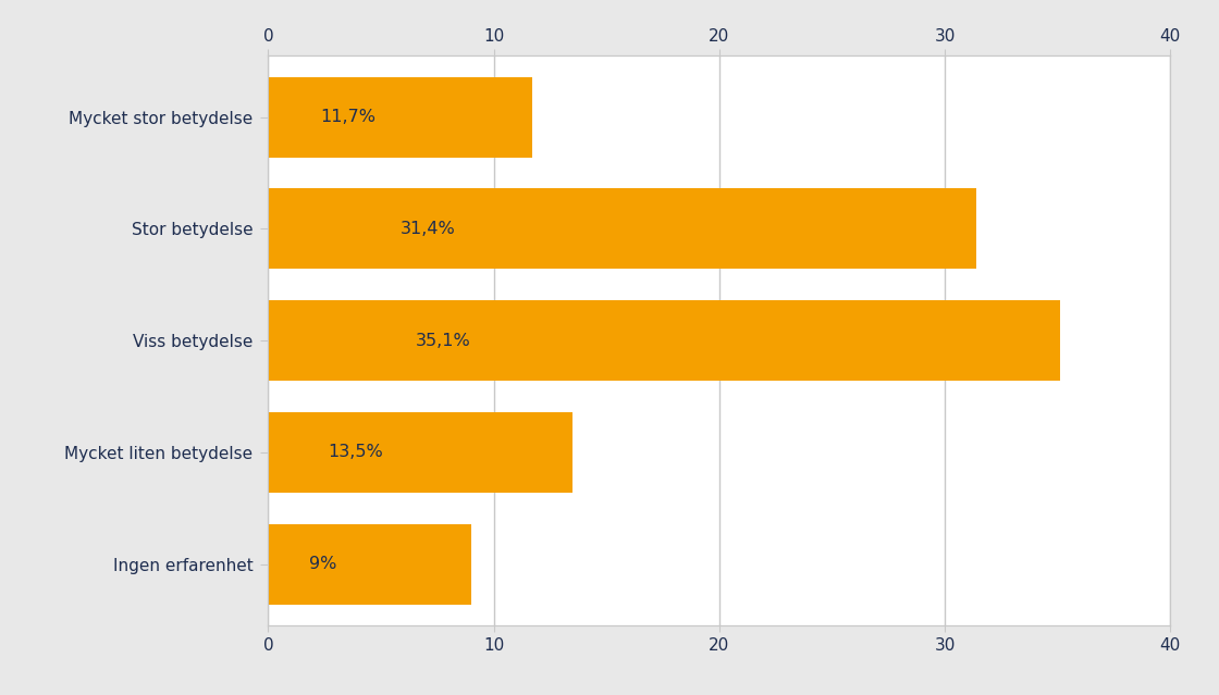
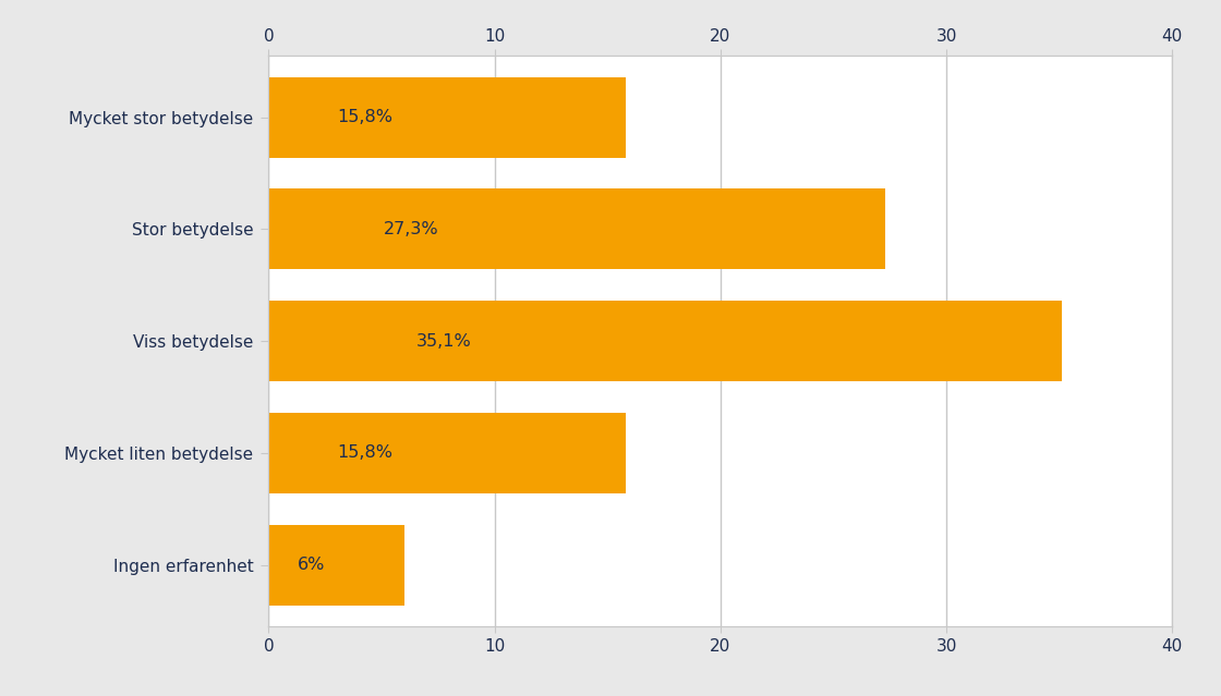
Mycket stor betydelse: 11,7% -> 15,8%
Stor betydelse: 31,4% -> 27,3%
Mycket liten betydelse: 13,5% -> 15,8%
Ingen erfarenhet: 9% -> 6%
